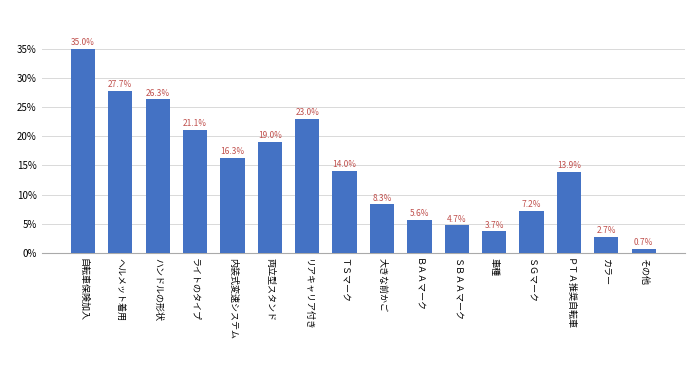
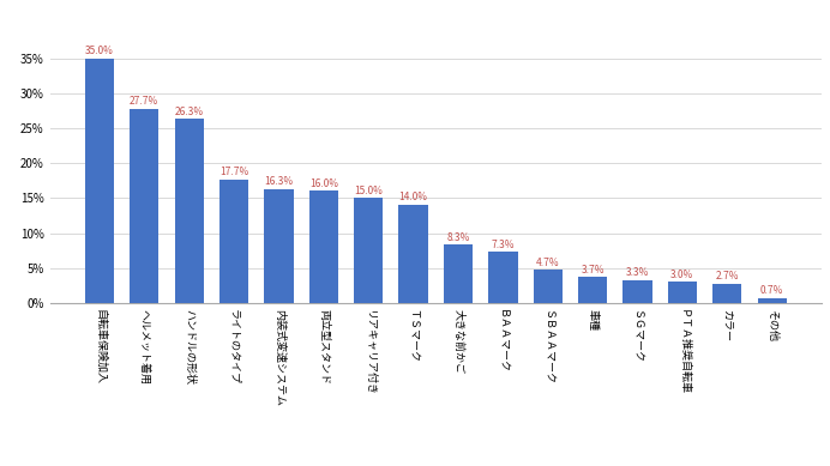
ライトのタイプ: 21.1% -> 17.7%
両立型スタンド: 19.0% -> 16.0%
リアキャリア付き: 23.0% -> 15.0%
ＢＡＡマーク: 5.6% -> 7.3%
ＳＧマーク: 7.2% -> 3.3%
ＰＴＡ推奨自転車: 13.9% -> 3.0%
